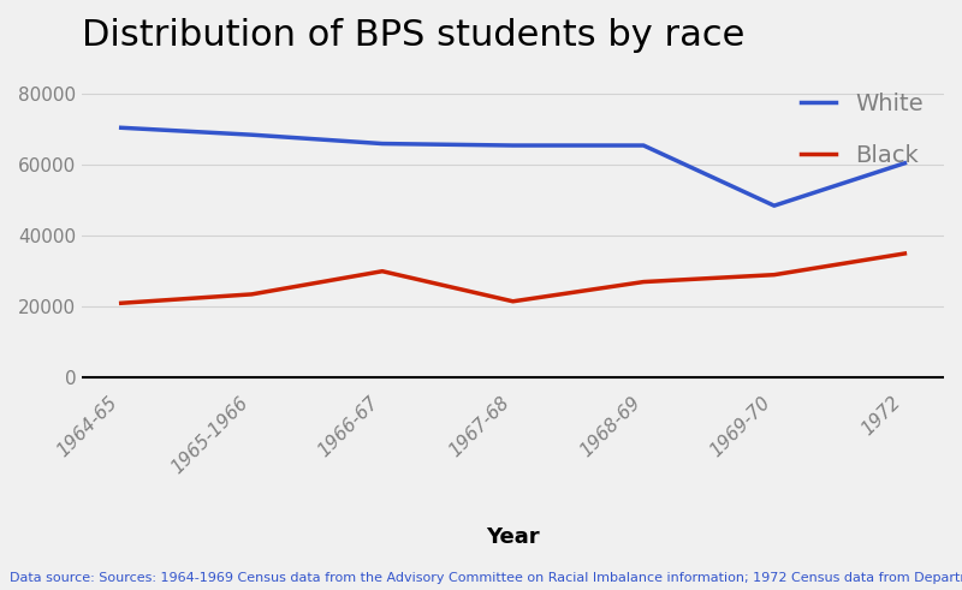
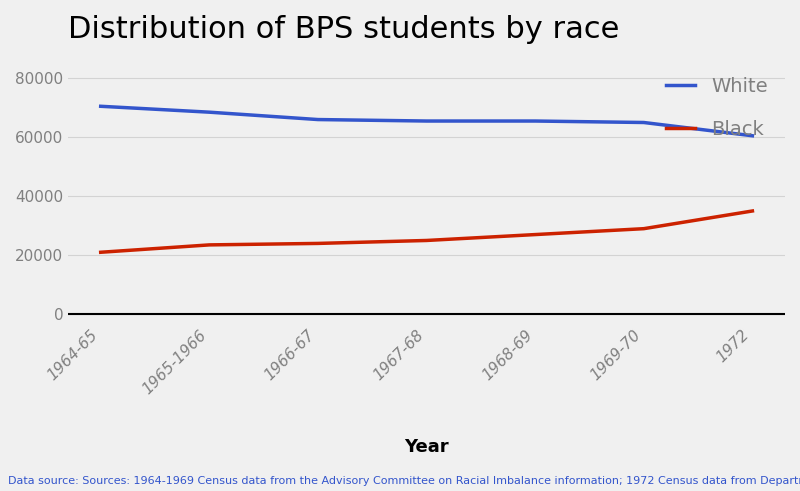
Black/1966-67: 30000 -> 24000
Black/1967-68: 21500 -> 25000
White/1969-70: 48500 -> 65000
